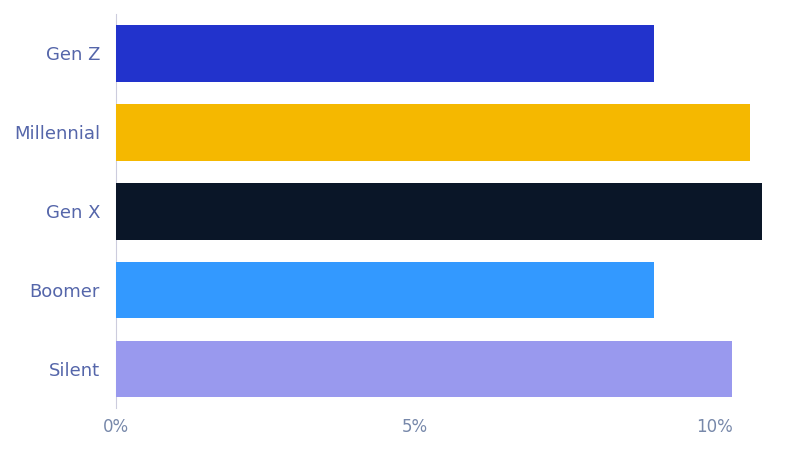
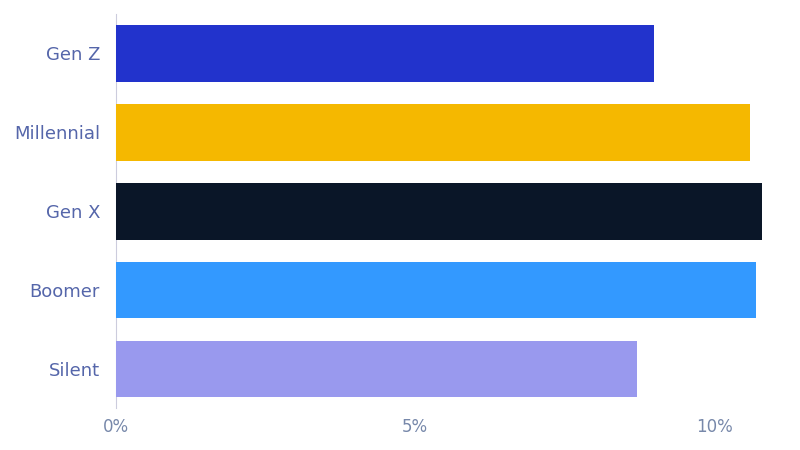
Boomer: 9.0% -> 10.7%
Silent: 10.3% -> 8.7%
